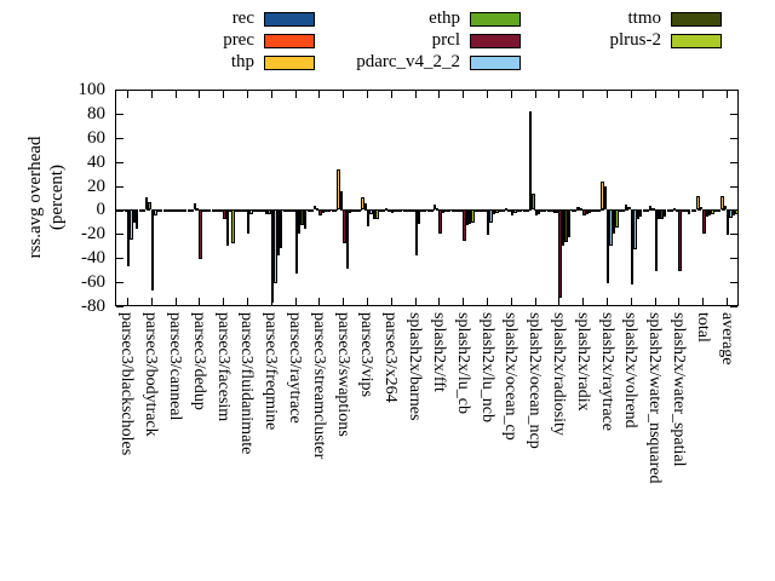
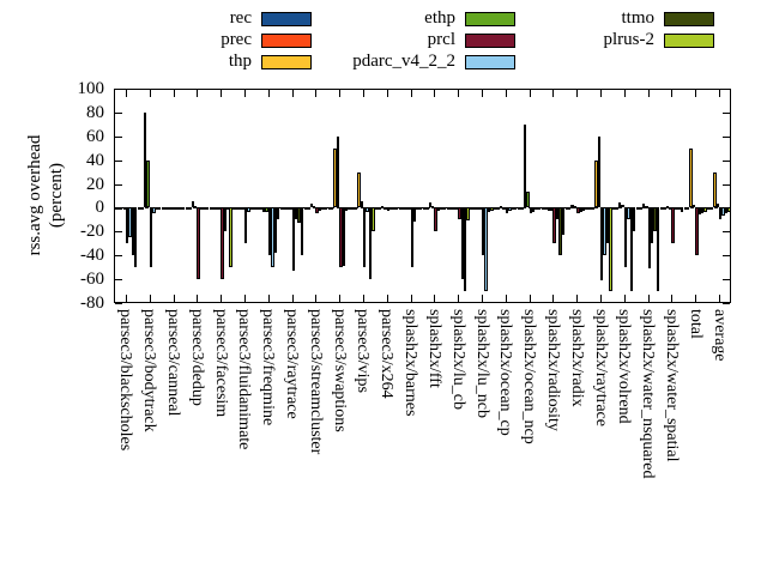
prcl/parsec3/blackscholes: -50 -> -30
ttmo/parsec3/blackscholes: -10 -> -40
plrus-2/parsec3/blackscholes: -20 -> -50
thp/parsec3/bodytrack: 10 -> 80
ethp/parsec3/bodytrack: 10 -> 40
prcl/parsec3/bodytrack: -70 -> -50
prcl/parsec3/dedup: -40 -> -60
prcl/parsec3/facesim: -10 -> -60
pdarc_v4_2_2/parsec3/facesim: -30 -> -20
plrus-2/parsec3/facesim: -30 -> -50
prcl/parsec3/fluidanimate: -20 -> -30
prcl/parsec3/freqmine: -80 -> -40
pdarc_v4_2_2/parsec3/freqmine: -60 -> -50
plrus-2/parsec3/freqmine: -30 -> -10
pdarc_v4_2_2/parsec3/raytrace: -20 -> -10
plrus-2/parsec3/raytrace: -20 -> -40
thp/parsec3/swaptions: 30 -> 50
ethp/parsec3/swaptions: 20 -> 60
prcl/parsec3/swaptions: -30 -> -50
thp/parsec3/vips: 10 -> 30
prcl/parsec3/vips: -10 -> -50
ttmo/parsec3/vips: -10 -> -60
plrus-2/parsec3/vips: -10 -> -20
prcl/splash2x/barnes: -40 -> -50
prcl/splash2x/lu_cb: -30 -> -10
pdarc_v4_2_2/splash2x/lu_cb: -10 -> -60
ttmo/splash2x/lu_cb: -10 -> -70
prcl/splash2x/lu_ncb: -20 -> -40
pdarc_v4_2_2/splash2x/lu_ncb: -10 -> -70
thp/splash2x/ocean_ncp: 80 -> 70
prcl/splash2x/radiosity: -70 -> -30
pdarc_v4_2_2/splash2x/radiosity: -30 -> -10
ttmo/splash2x/radiosity: -30 -> -40
thp/splash2x/raytrace: 20 -> 40
ethp/splash2x/raytrace: 20 -> 60
pdarc_v4_2_2/splash2x/raytrace: -30 -> -40
ttmo/splash2x/raytrace: -20 -> -30
plrus-2/splash2x/raytrace: -20 -> -70
prcl/splash2x/volrend: -60 -> -50
pdarc_v4_2_2/splash2x/volrend: -30 -> -10
ttmo/splash2x/volrend: -10 -> -70
plrus-2/splash2x/volrend: -10 -> -20
pdarc_v4_2_2/splash2x/water_nsquared: -10 -> -30
ttmo/splash2x/water_nsquared: -10 -> -20
plrus-2/splash2x/water_nsquared: -10 -> -70
prcl/splash2x/water_spatial: -50 -> -30
thp/total: 10 -> 50
prcl/total: -20 -> -40
thp/average: 10 -> 30
prcl/average: -20 -> -10
